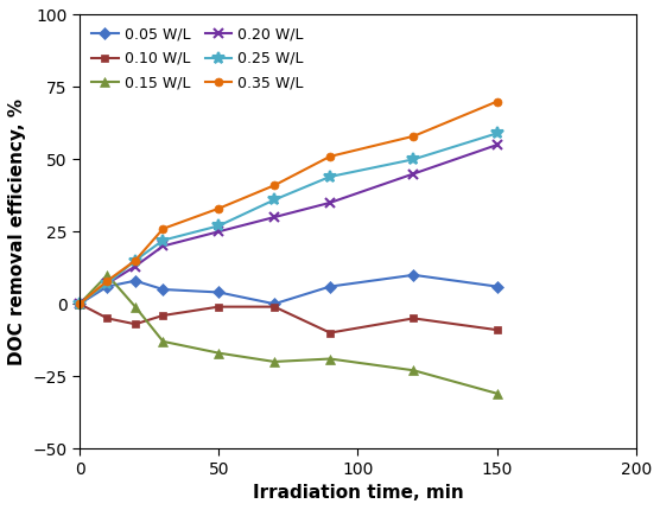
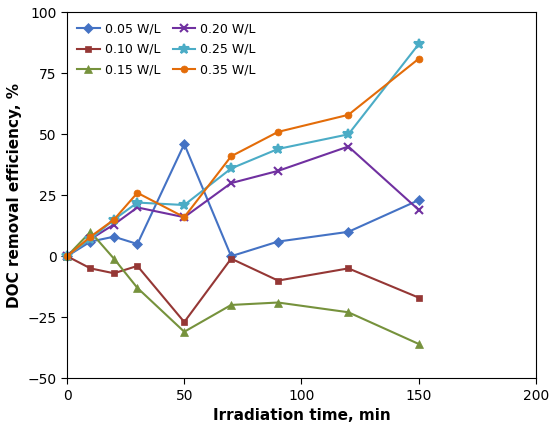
0.05 W/L/50: 4 -> 46
0.10 W/L/50: -1 -> -27
0.15 W/L/50: -17 -> -31
0.20 W/L/50: 25 -> 16
0.25 W/L/50: 27 -> 21
0.35 W/L/50: 33 -> 16
0.05 W/L/150: 6 -> 23
0.10 W/L/150: -9 -> -17
0.15 W/L/150: -31 -> -36
0.20 W/L/150: 55 -> 19
0.25 W/L/150: 59 -> 87
0.35 W/L/150: 70 -> 81
